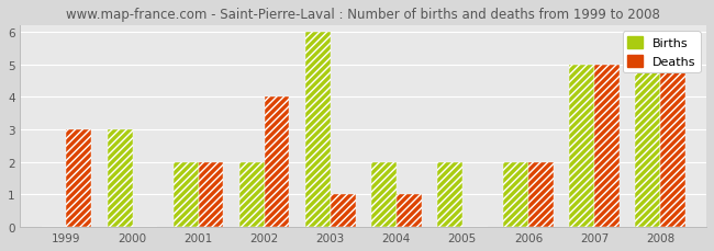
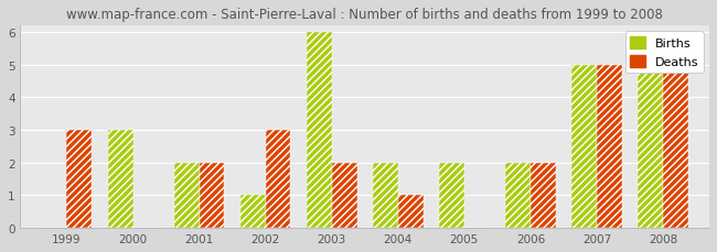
Births/2002: 2 -> 1
Deaths/2002: 4 -> 3
Deaths/2003: 1 -> 2
